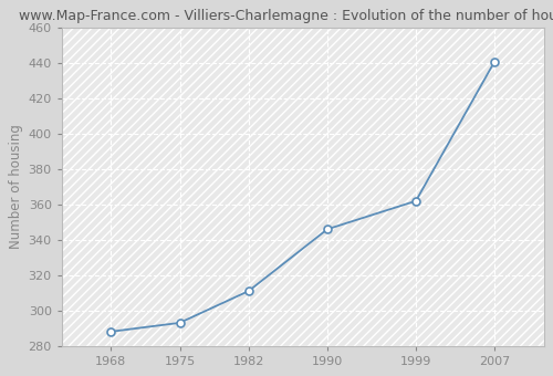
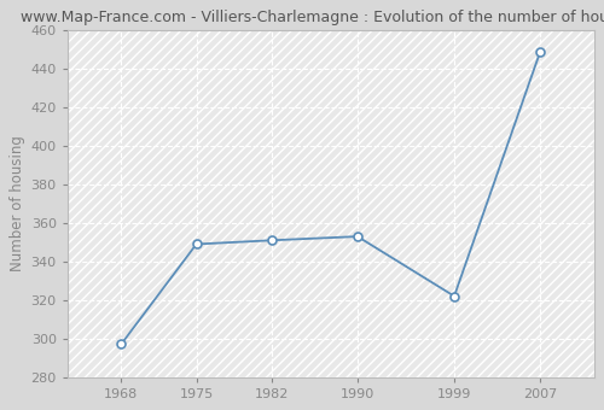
1968: 288 -> 297
1975: 293 -> 349
1982: 311 -> 351
1990: 346 -> 353
1999: 362 -> 322
2007: 441 -> 449
